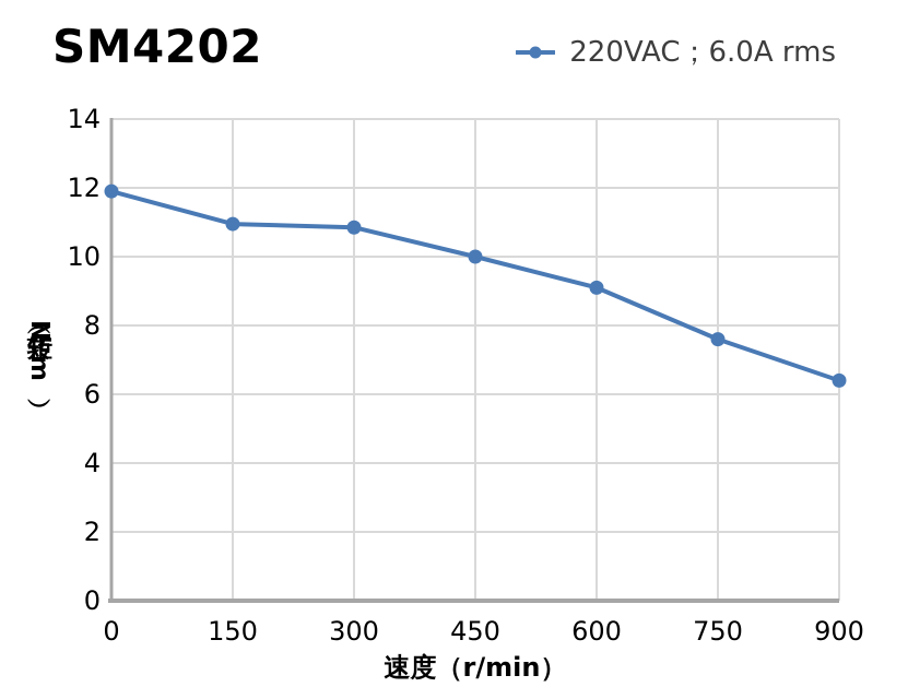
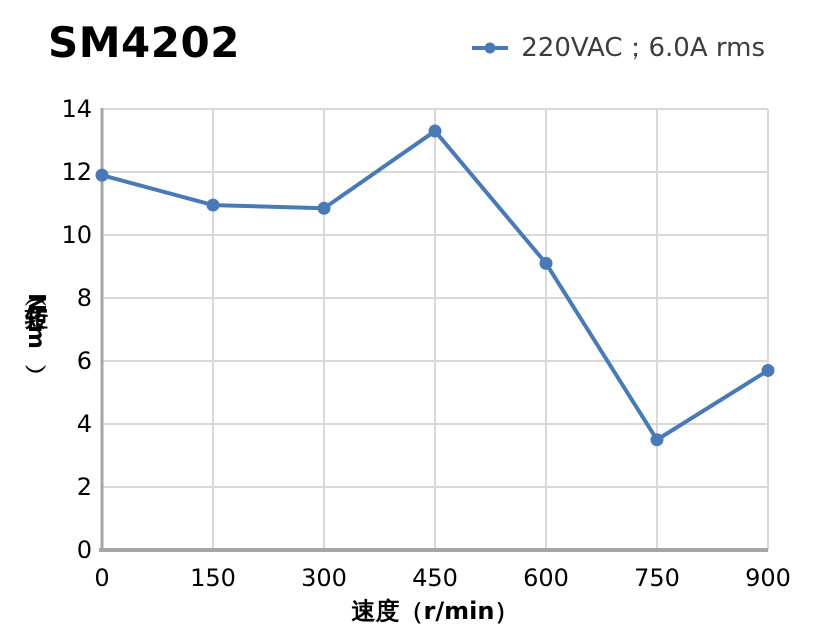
450: 10.0 -> 13.3
750: 7.6 -> 3.5
900: 6.4 -> 5.7
